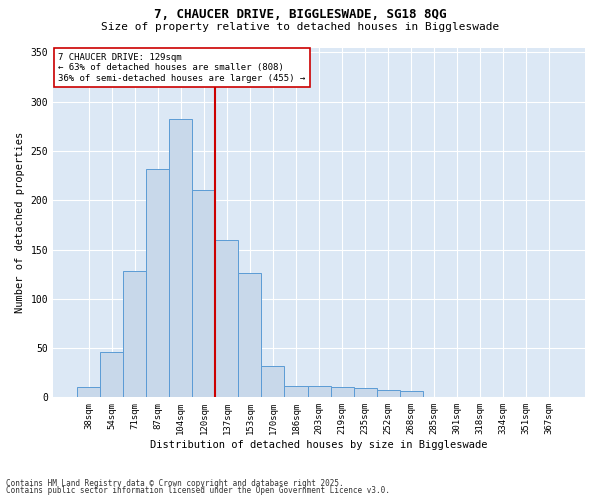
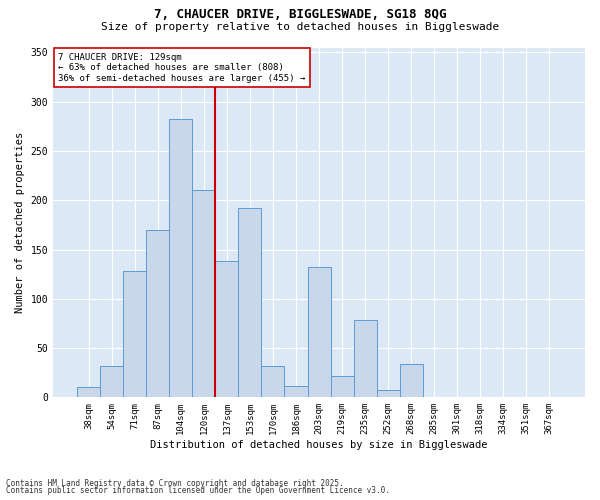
54sqm: 46 -> 32
87sqm: 232 -> 170
137sqm: 160 -> 138
153sqm: 126 -> 192
203sqm: 11 -> 132
219sqm: 10 -> 22
235sqm: 9 -> 78
268sqm: 6 -> 34
